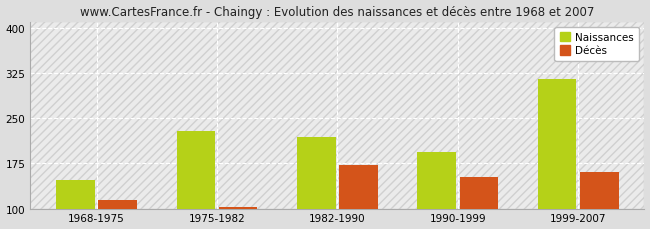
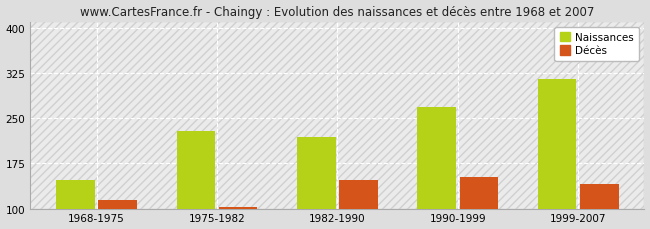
Décès/1982-1990: 172 -> 148
Naissances/1990-1999: 194 -> 268
Décès/1999-2007: 160 -> 140
